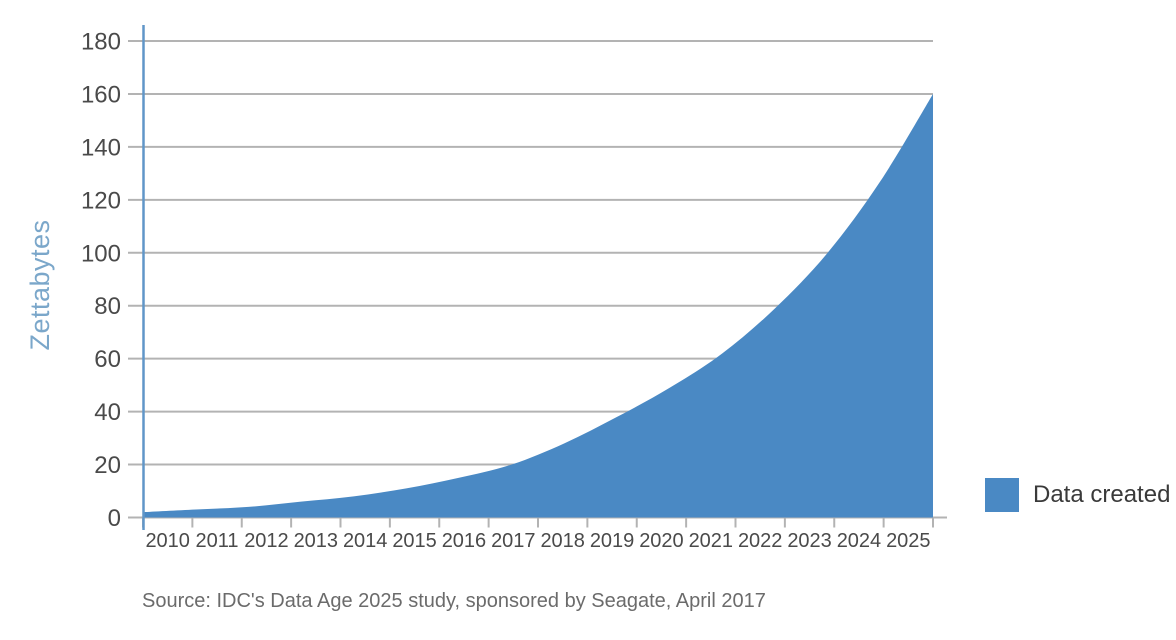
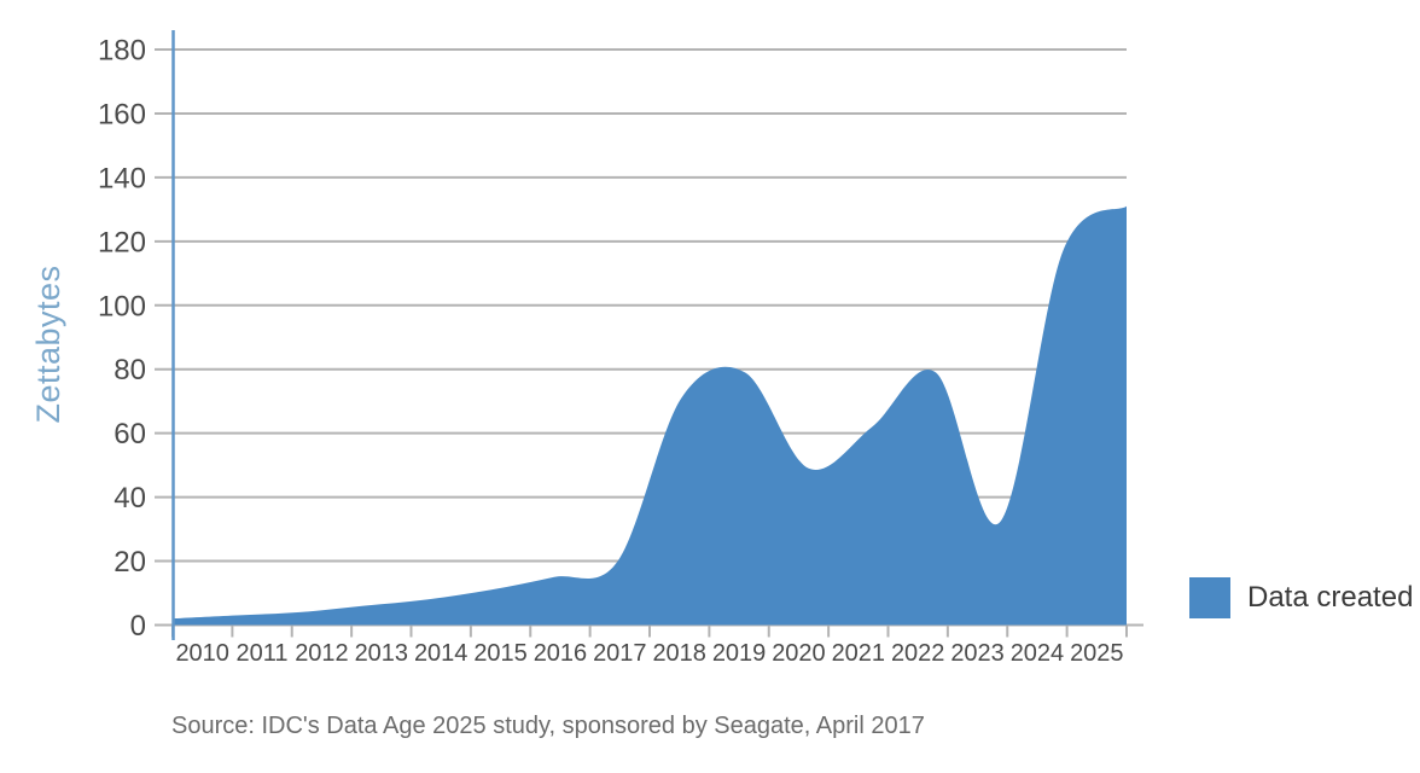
2018: 28 -> 71
2019: 38 -> 79
2023: 100 -> 32
2024: 127 -> 117
2025: 160 -> 131
